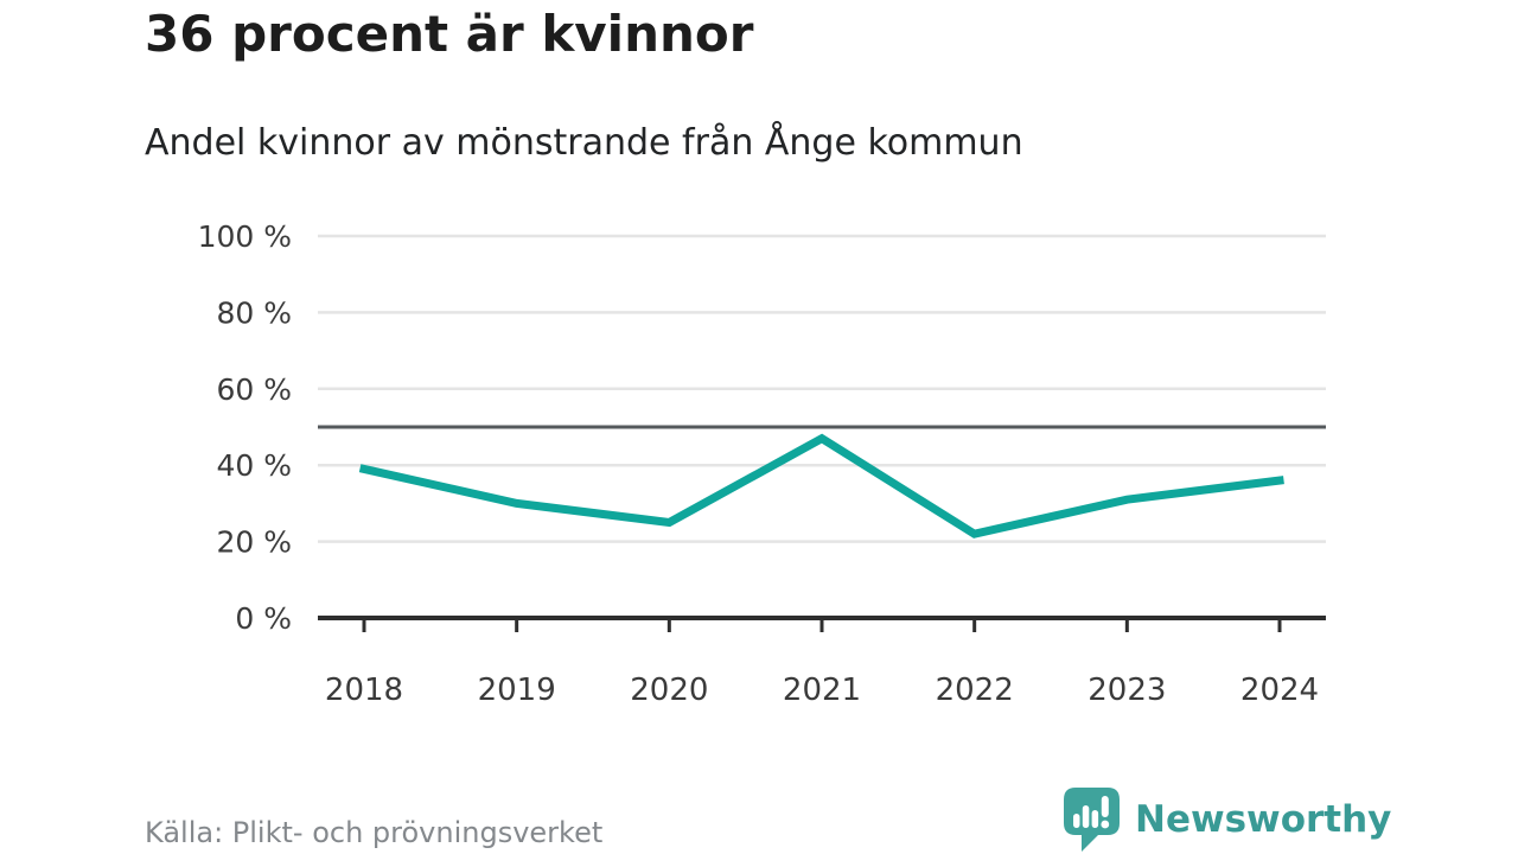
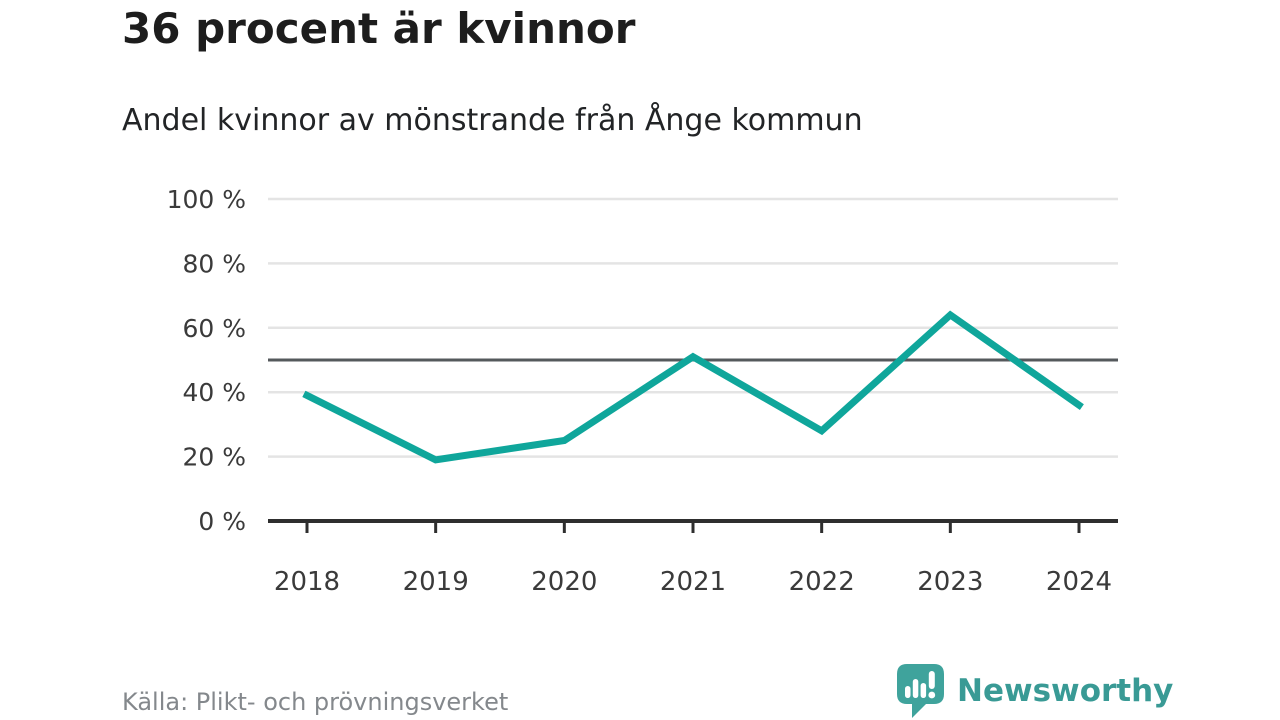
2019: 30% -> 19%
2021: 47% -> 51%
2022: 22% -> 28%
2023: 31% -> 64%
